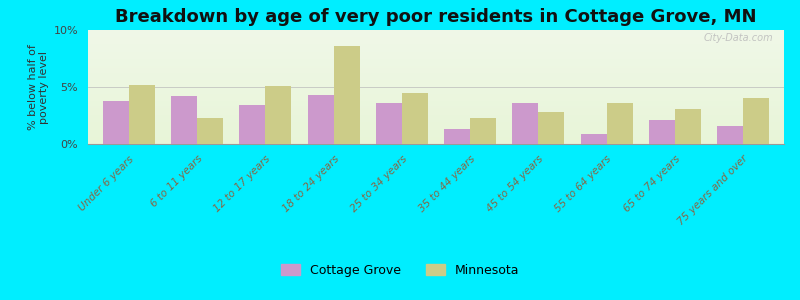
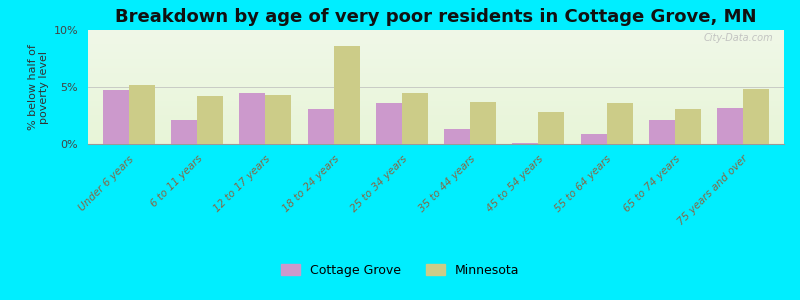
Cottage Grove/Under 6 years: 3.8% -> 4.7%
Cottage Grove/6 to 11 years: 4.2% -> 2.1%
Minnesota/6 to 11 years: 2.3% -> 4.2%
Cottage Grove/12 to 17 years: 3.4% -> 4.5%
Minnesota/12 to 17 years: 5.1% -> 4.3%
Cottage Grove/18 to 24 years: 4.3% -> 3.1%
Minnesota/35 to 44 years: 2.3% -> 3.7%
Cottage Grove/45 to 54 years: 3.6% -> 0.1%
Cottage Grove/75 years and over: 1.6% -> 3.2%
Minnesota/75 years and over: 4.0% -> 4.8%
